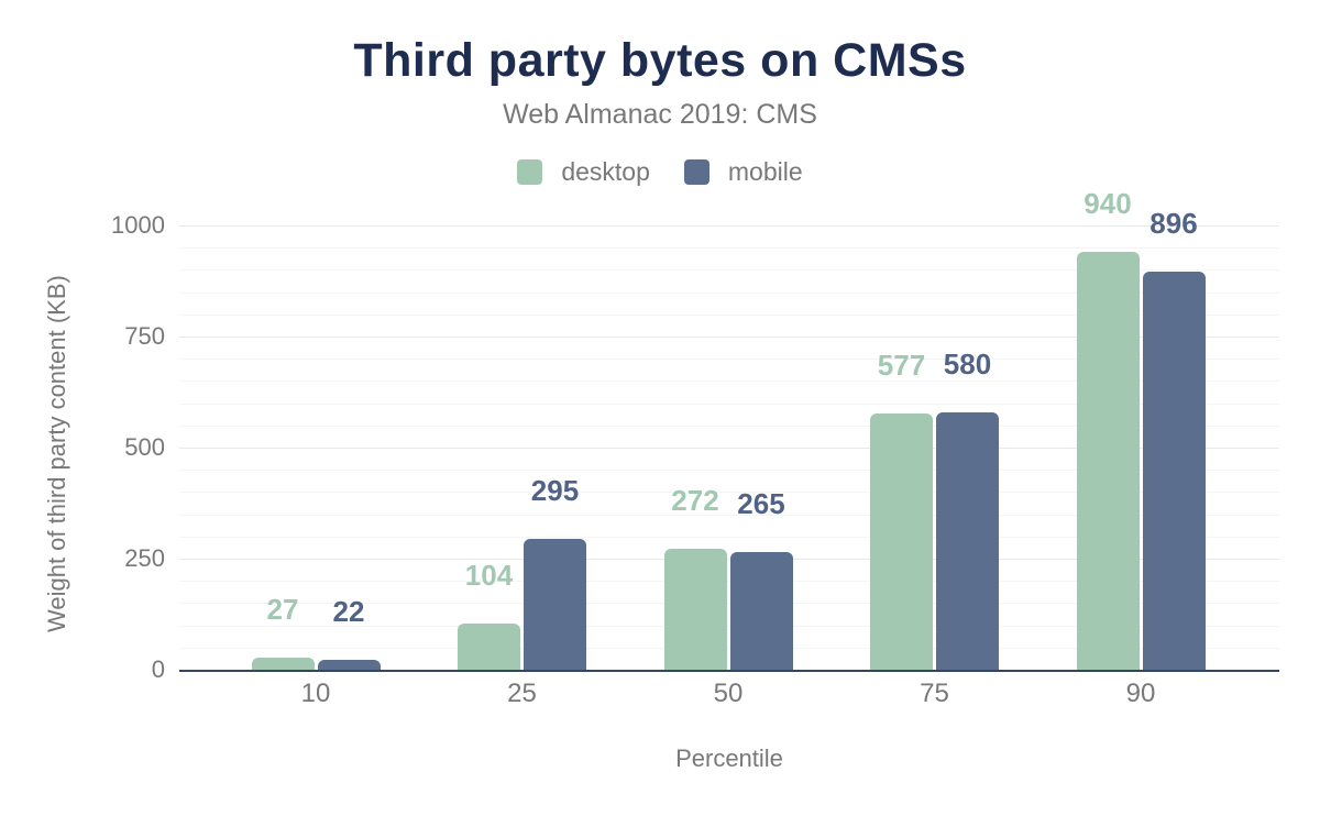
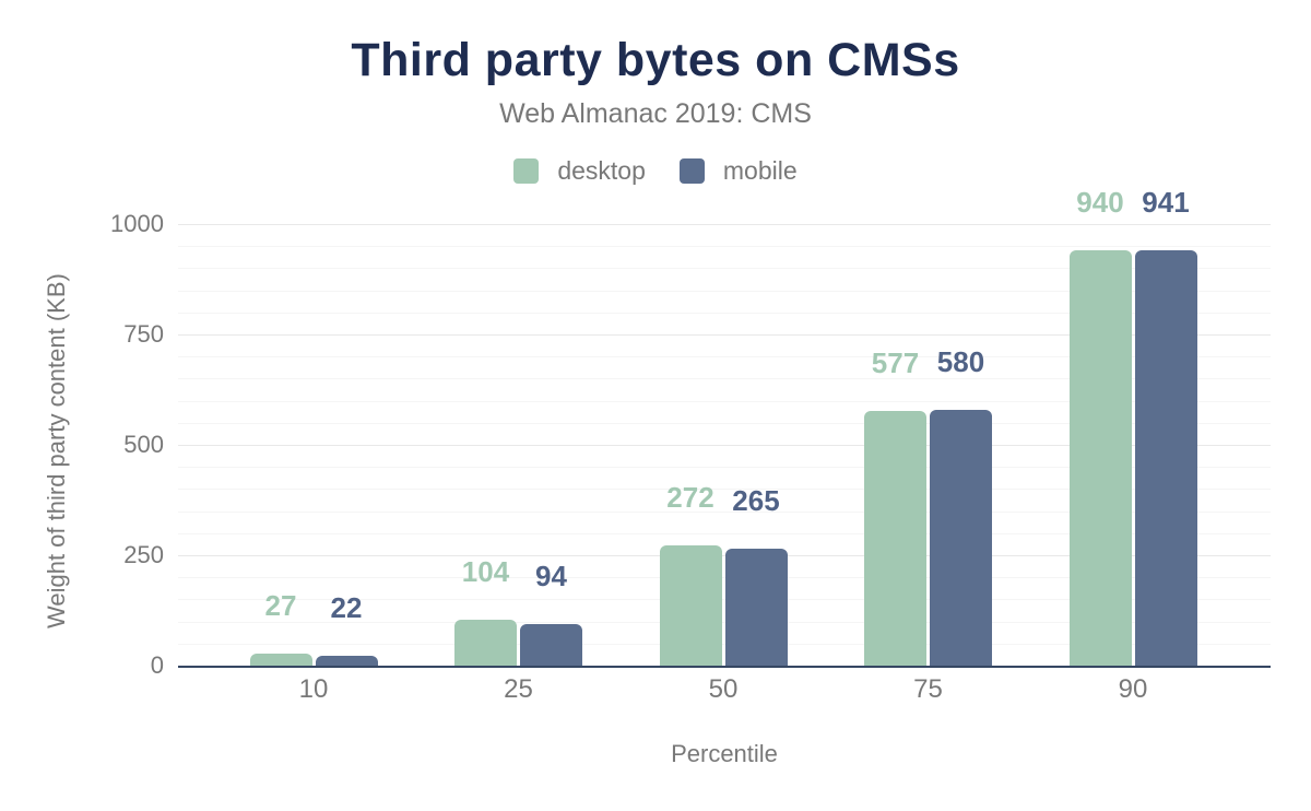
mobile/25: 295 -> 94
mobile/90: 896 -> 941
